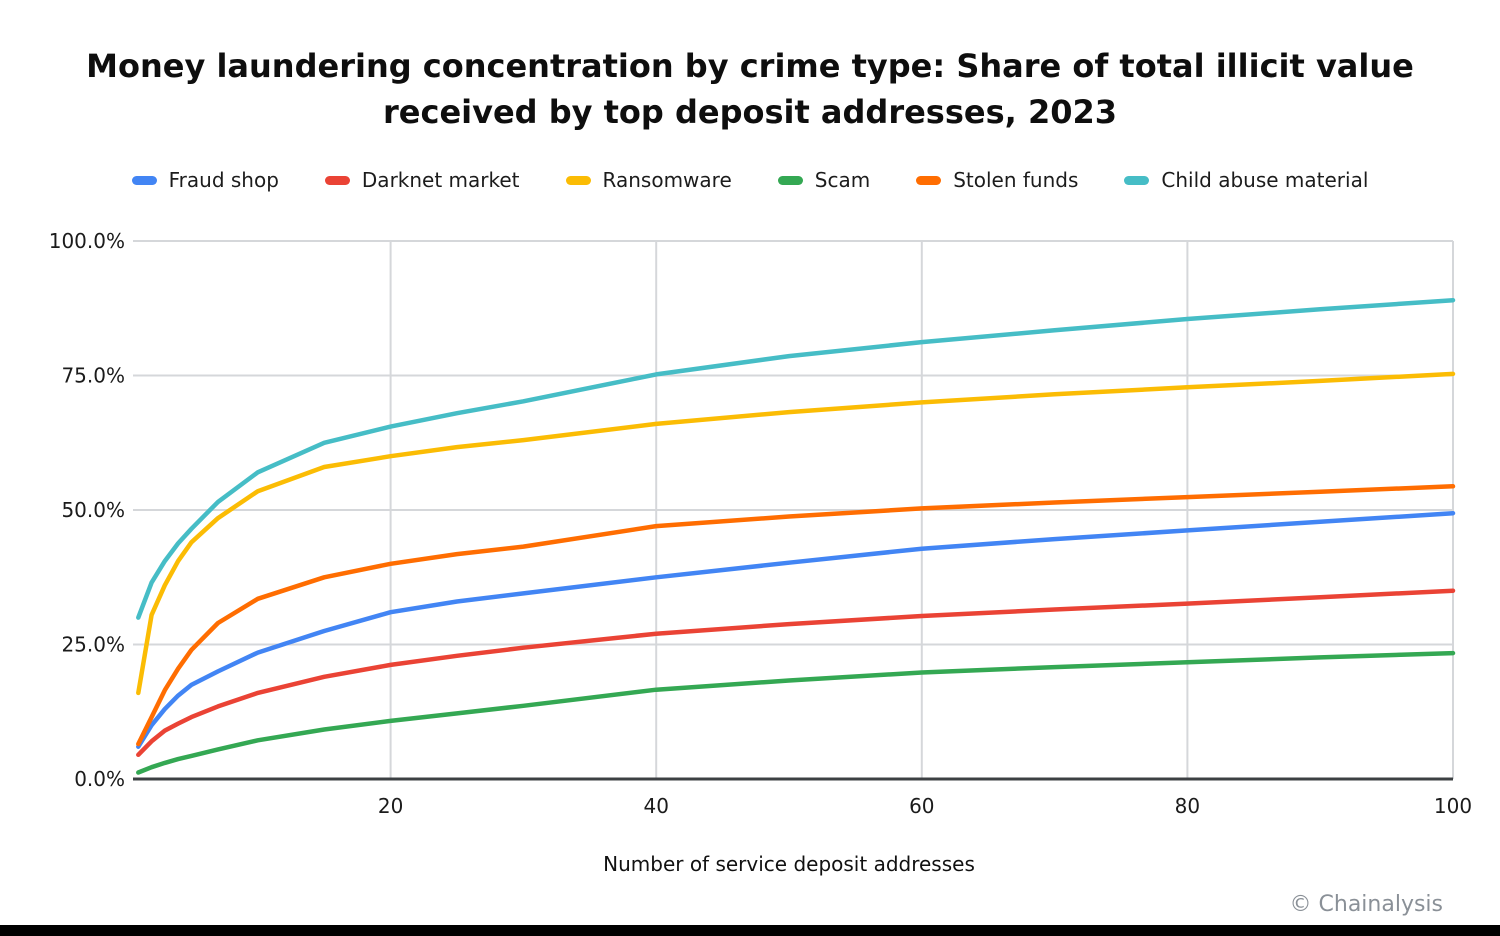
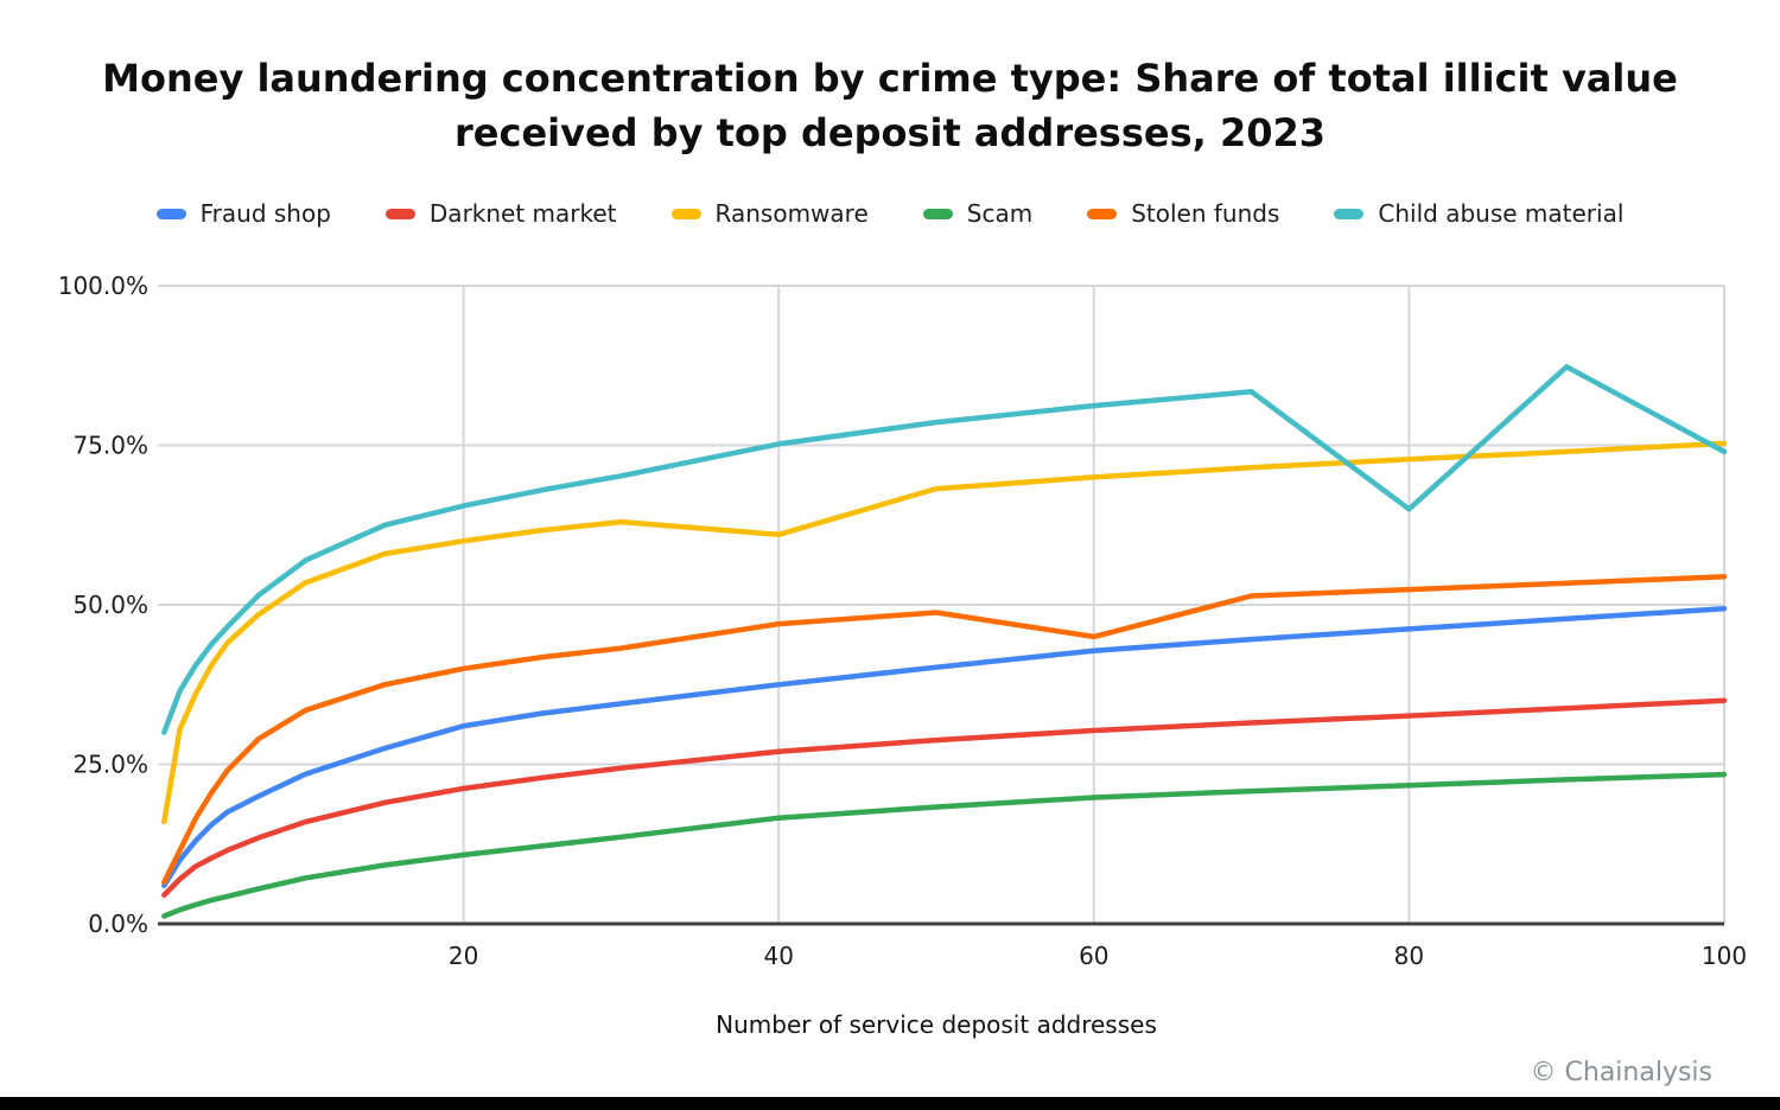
Ransomware/40: 66% -> 61%
Stolen funds/60: 50% -> 45%
Child abuse material/80: 86% -> 65%
Child abuse material/100: 89% -> 74%
